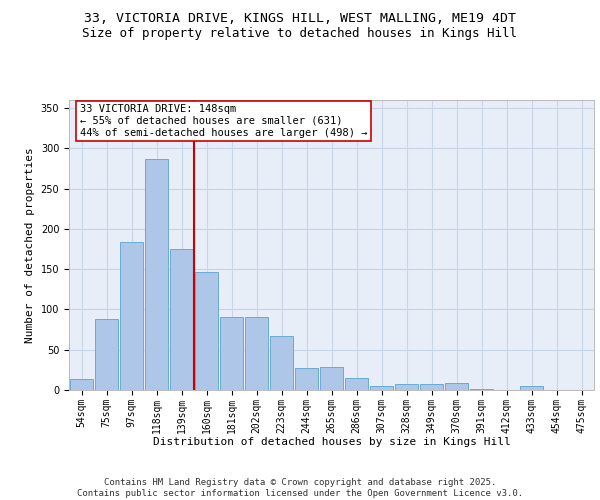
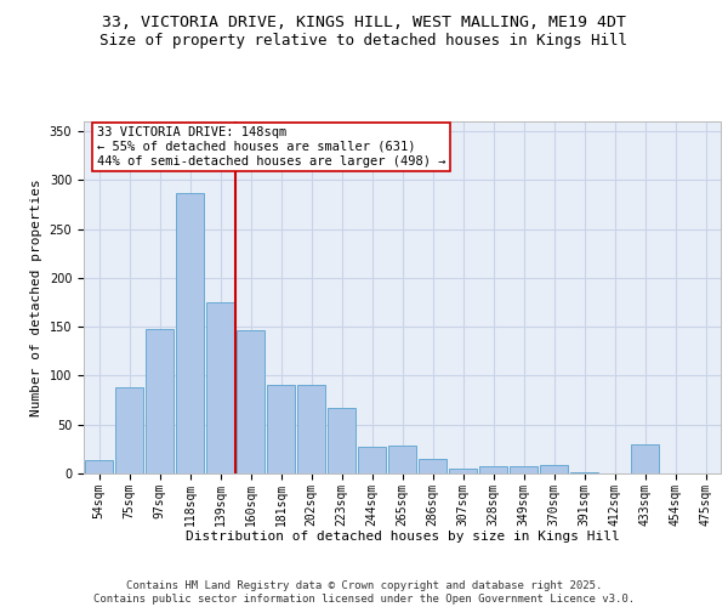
97sqm: 184 -> 148
433sqm: 5 -> 30
